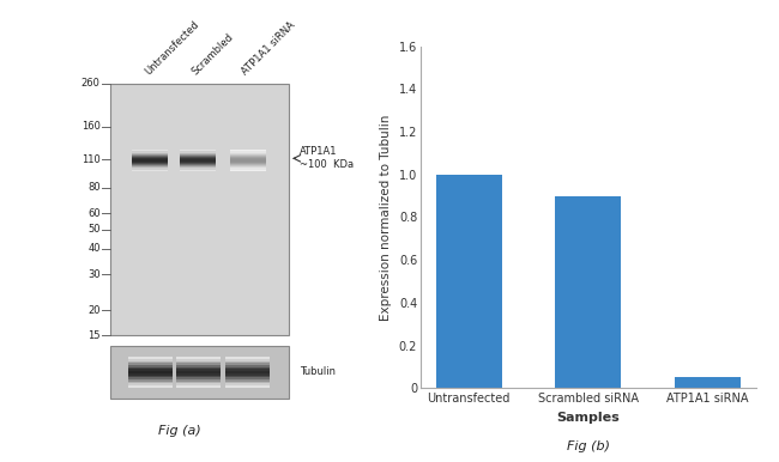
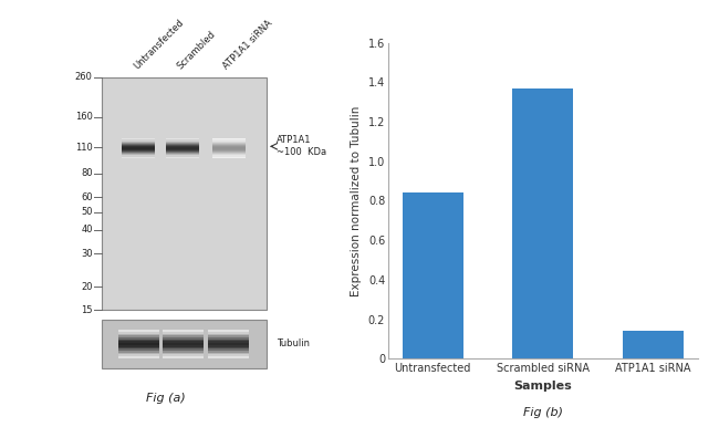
Untransfected: 1.00 -> 0.84
Scrambled siRNA: 0.90 -> 1.37
ATP1A1 siRNA: 0.05 -> 0.14
